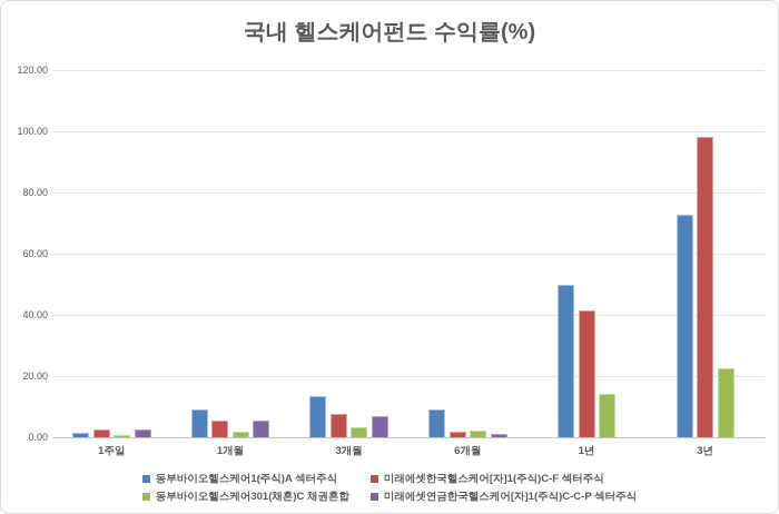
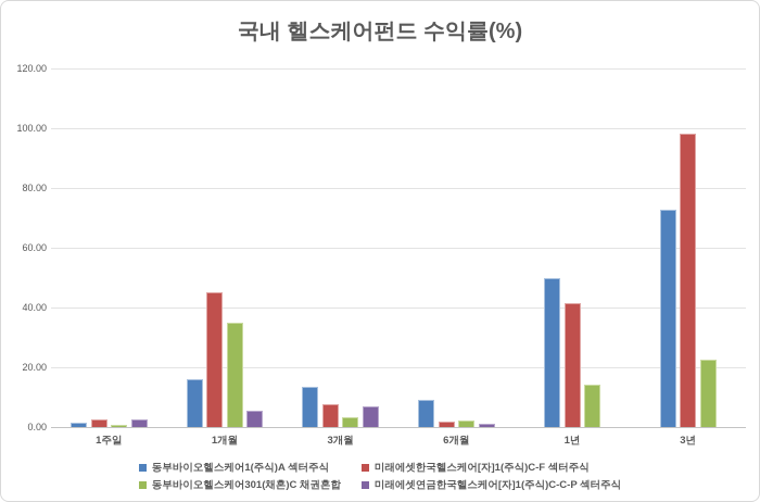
동부바이오헬스케어1(주식)A 섹터주식/1개월: 9 -> 16
미래에셋한국헬스케어[자]1(주식)C-F 섹터주식/1개월: 6 -> 45
동부바이오헬스케어301(채혼)C 채권혼합/1개월: 2 -> 35
